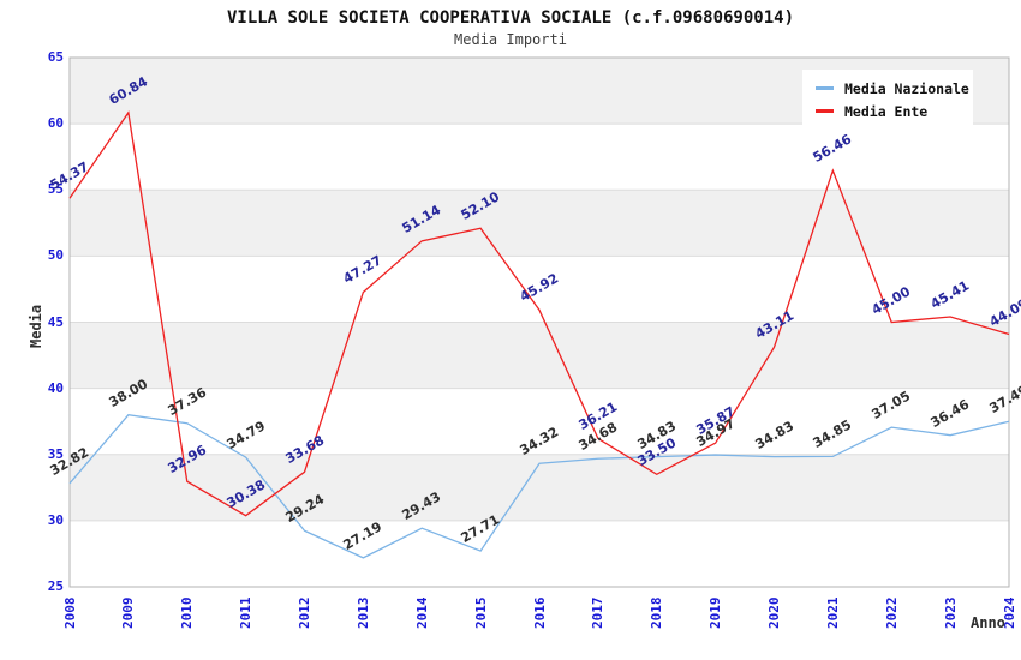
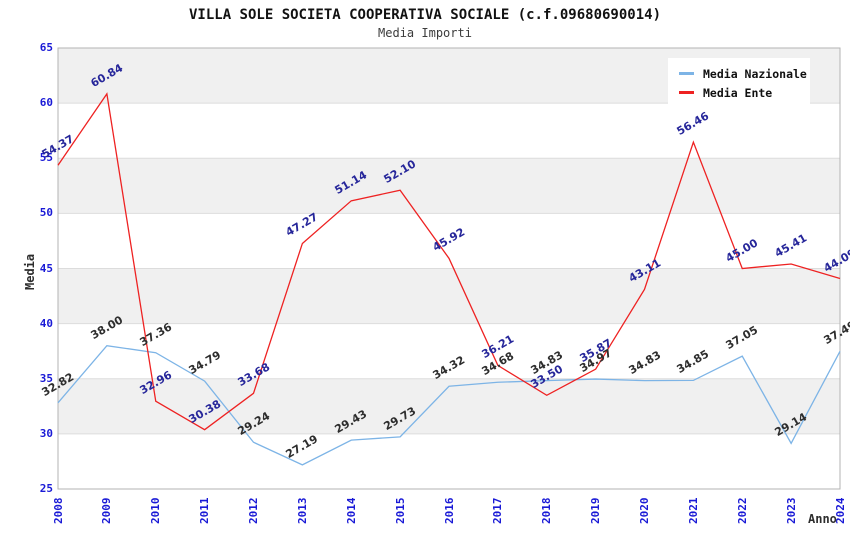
Media Nazionale/2015: 27.71 -> 29.73
Media Nazionale/2023: 36.46 -> 29.14
